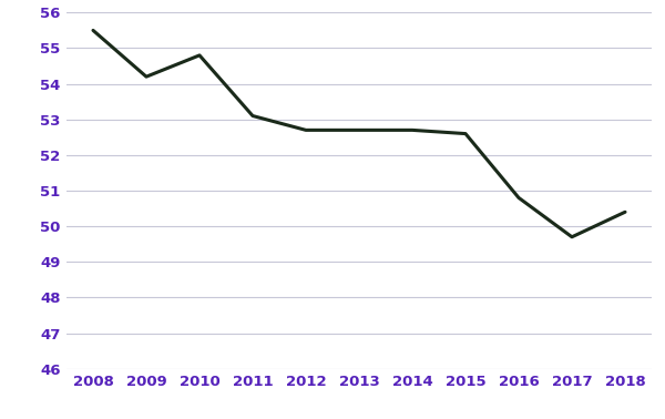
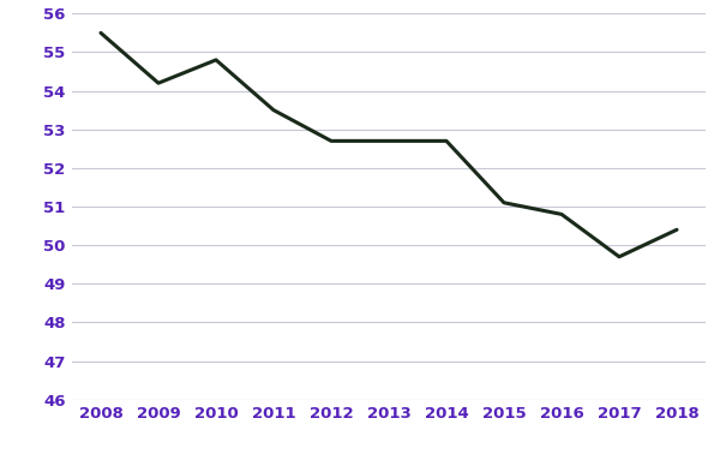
2011: 53.1 -> 53.5
2015: 52.6 -> 51.1
